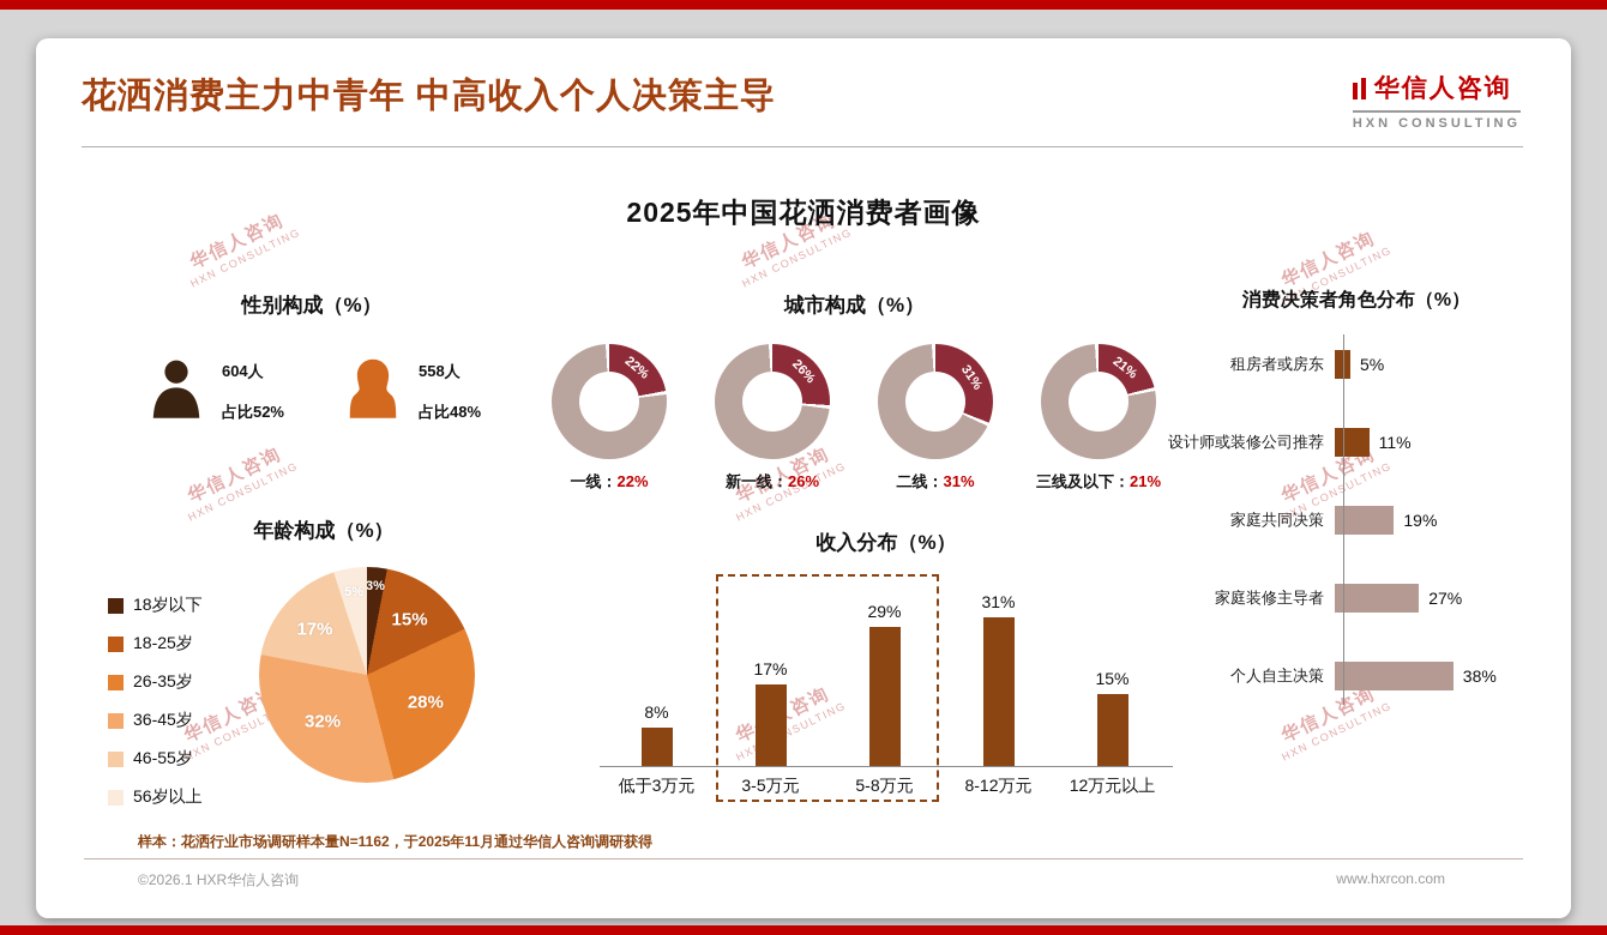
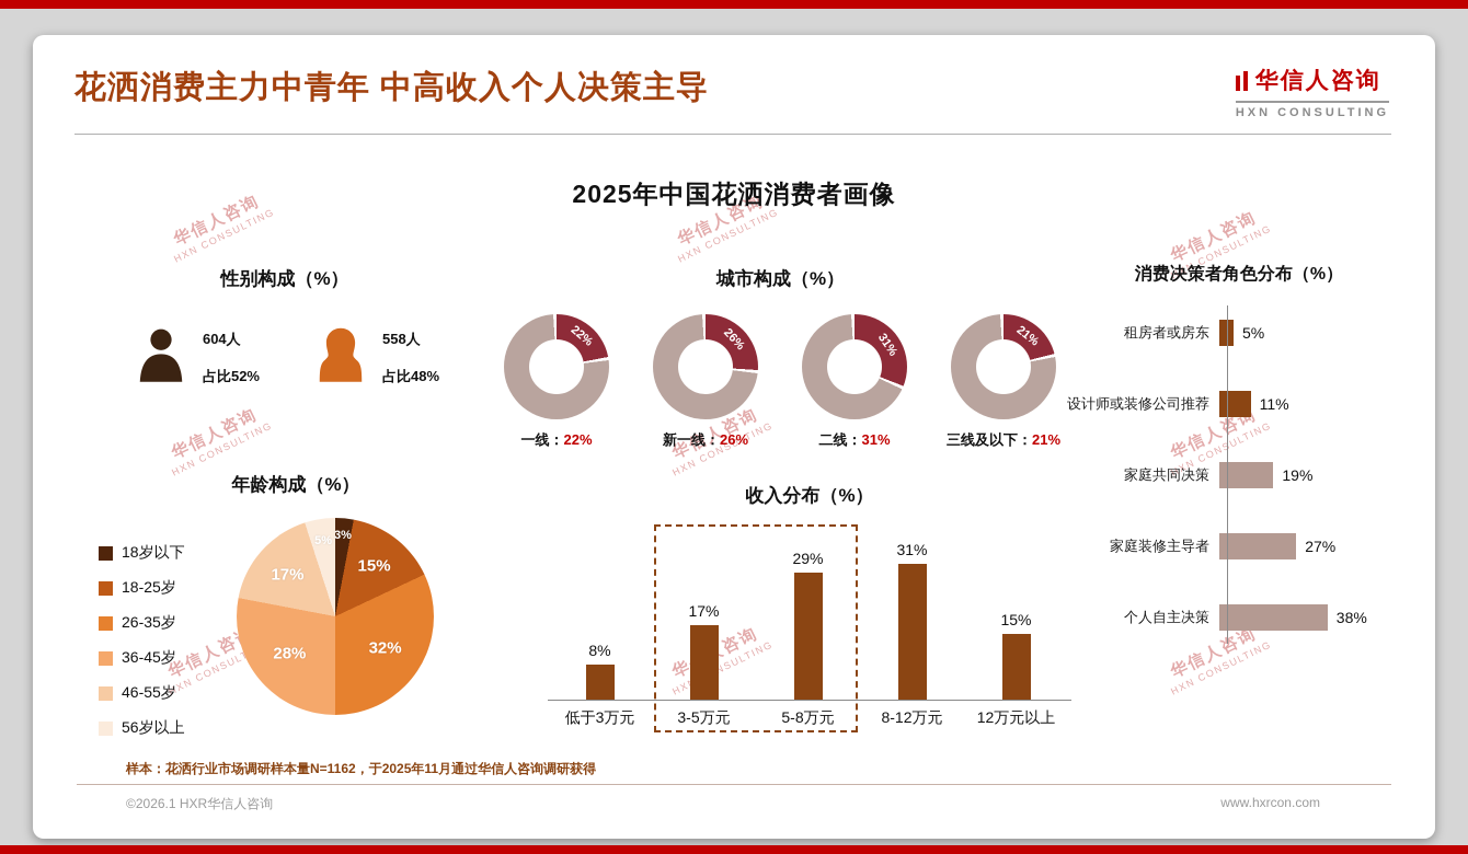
年龄构成（%）/26-35岁: 28% -> 32%
年龄构成（%）/36-45岁: 32% -> 28%
